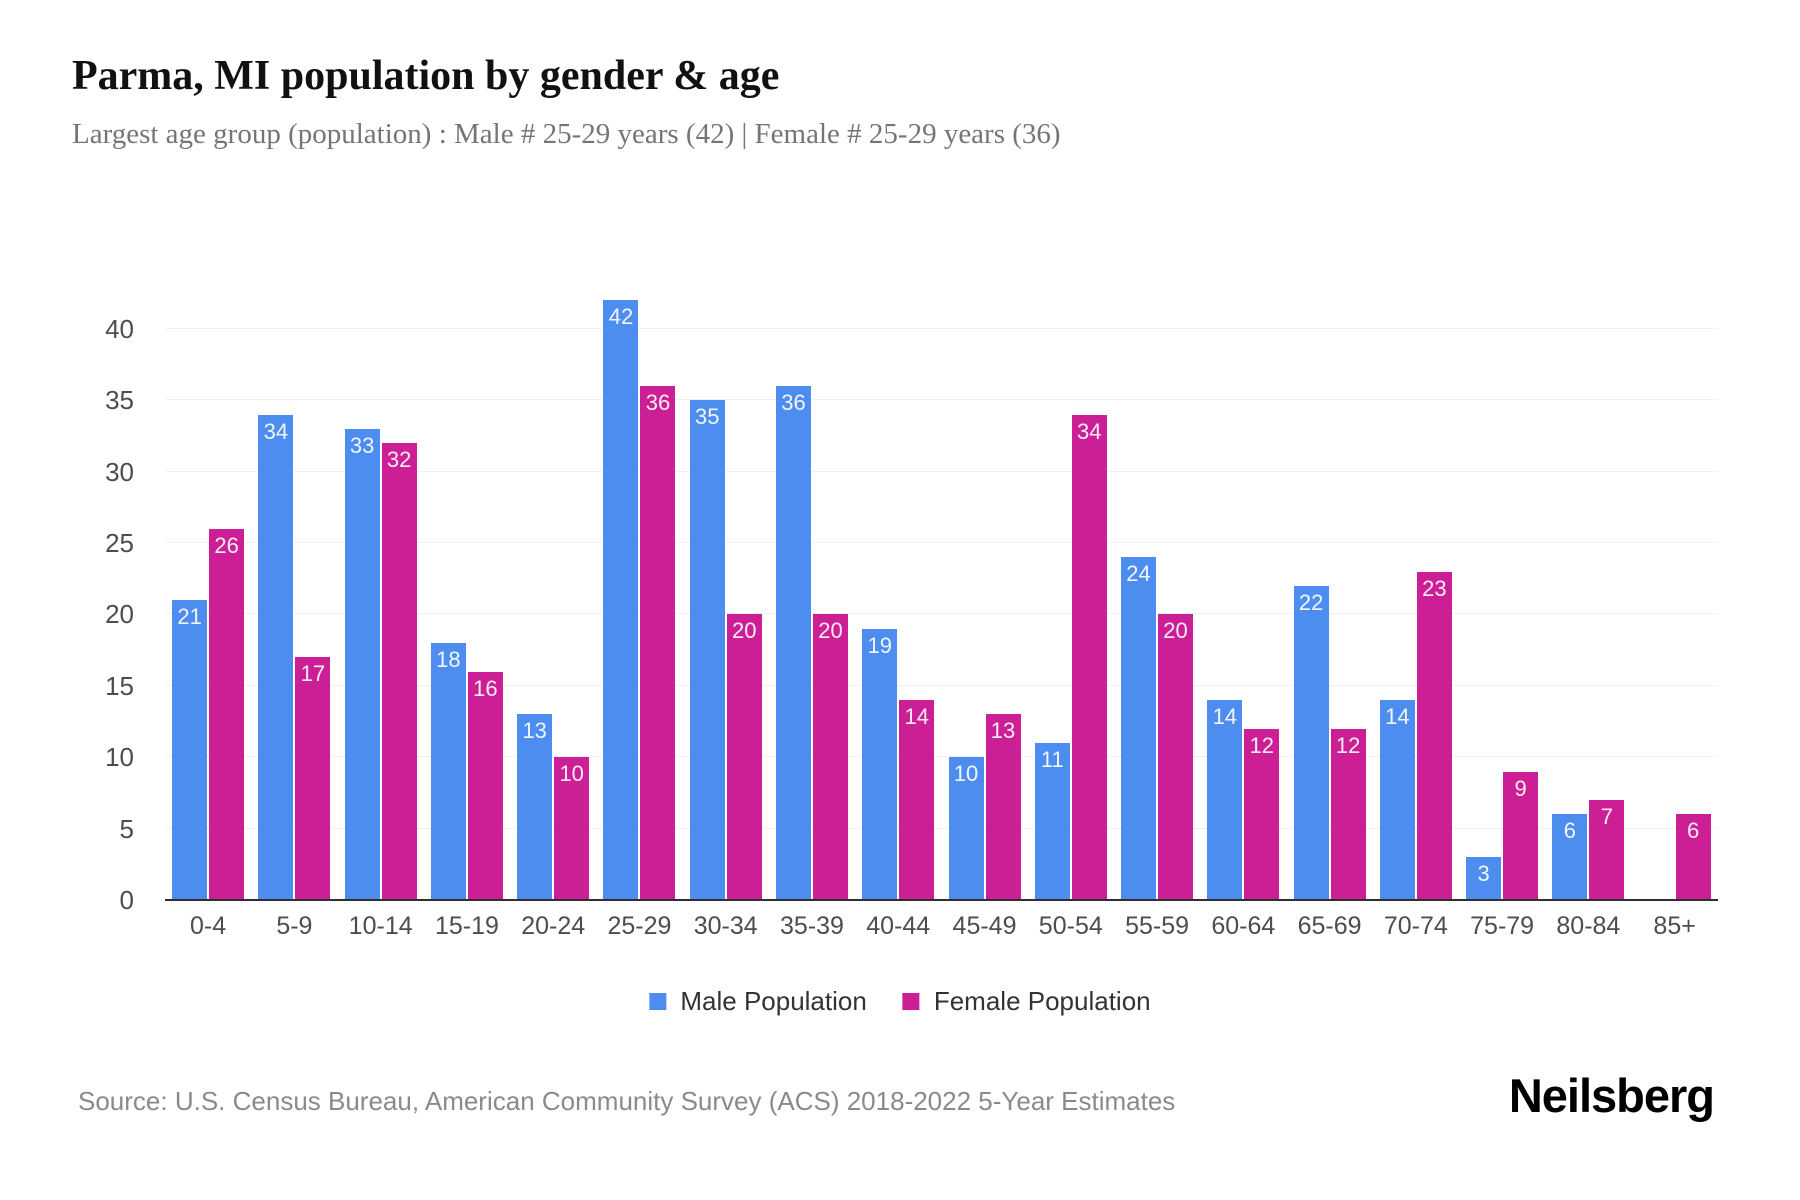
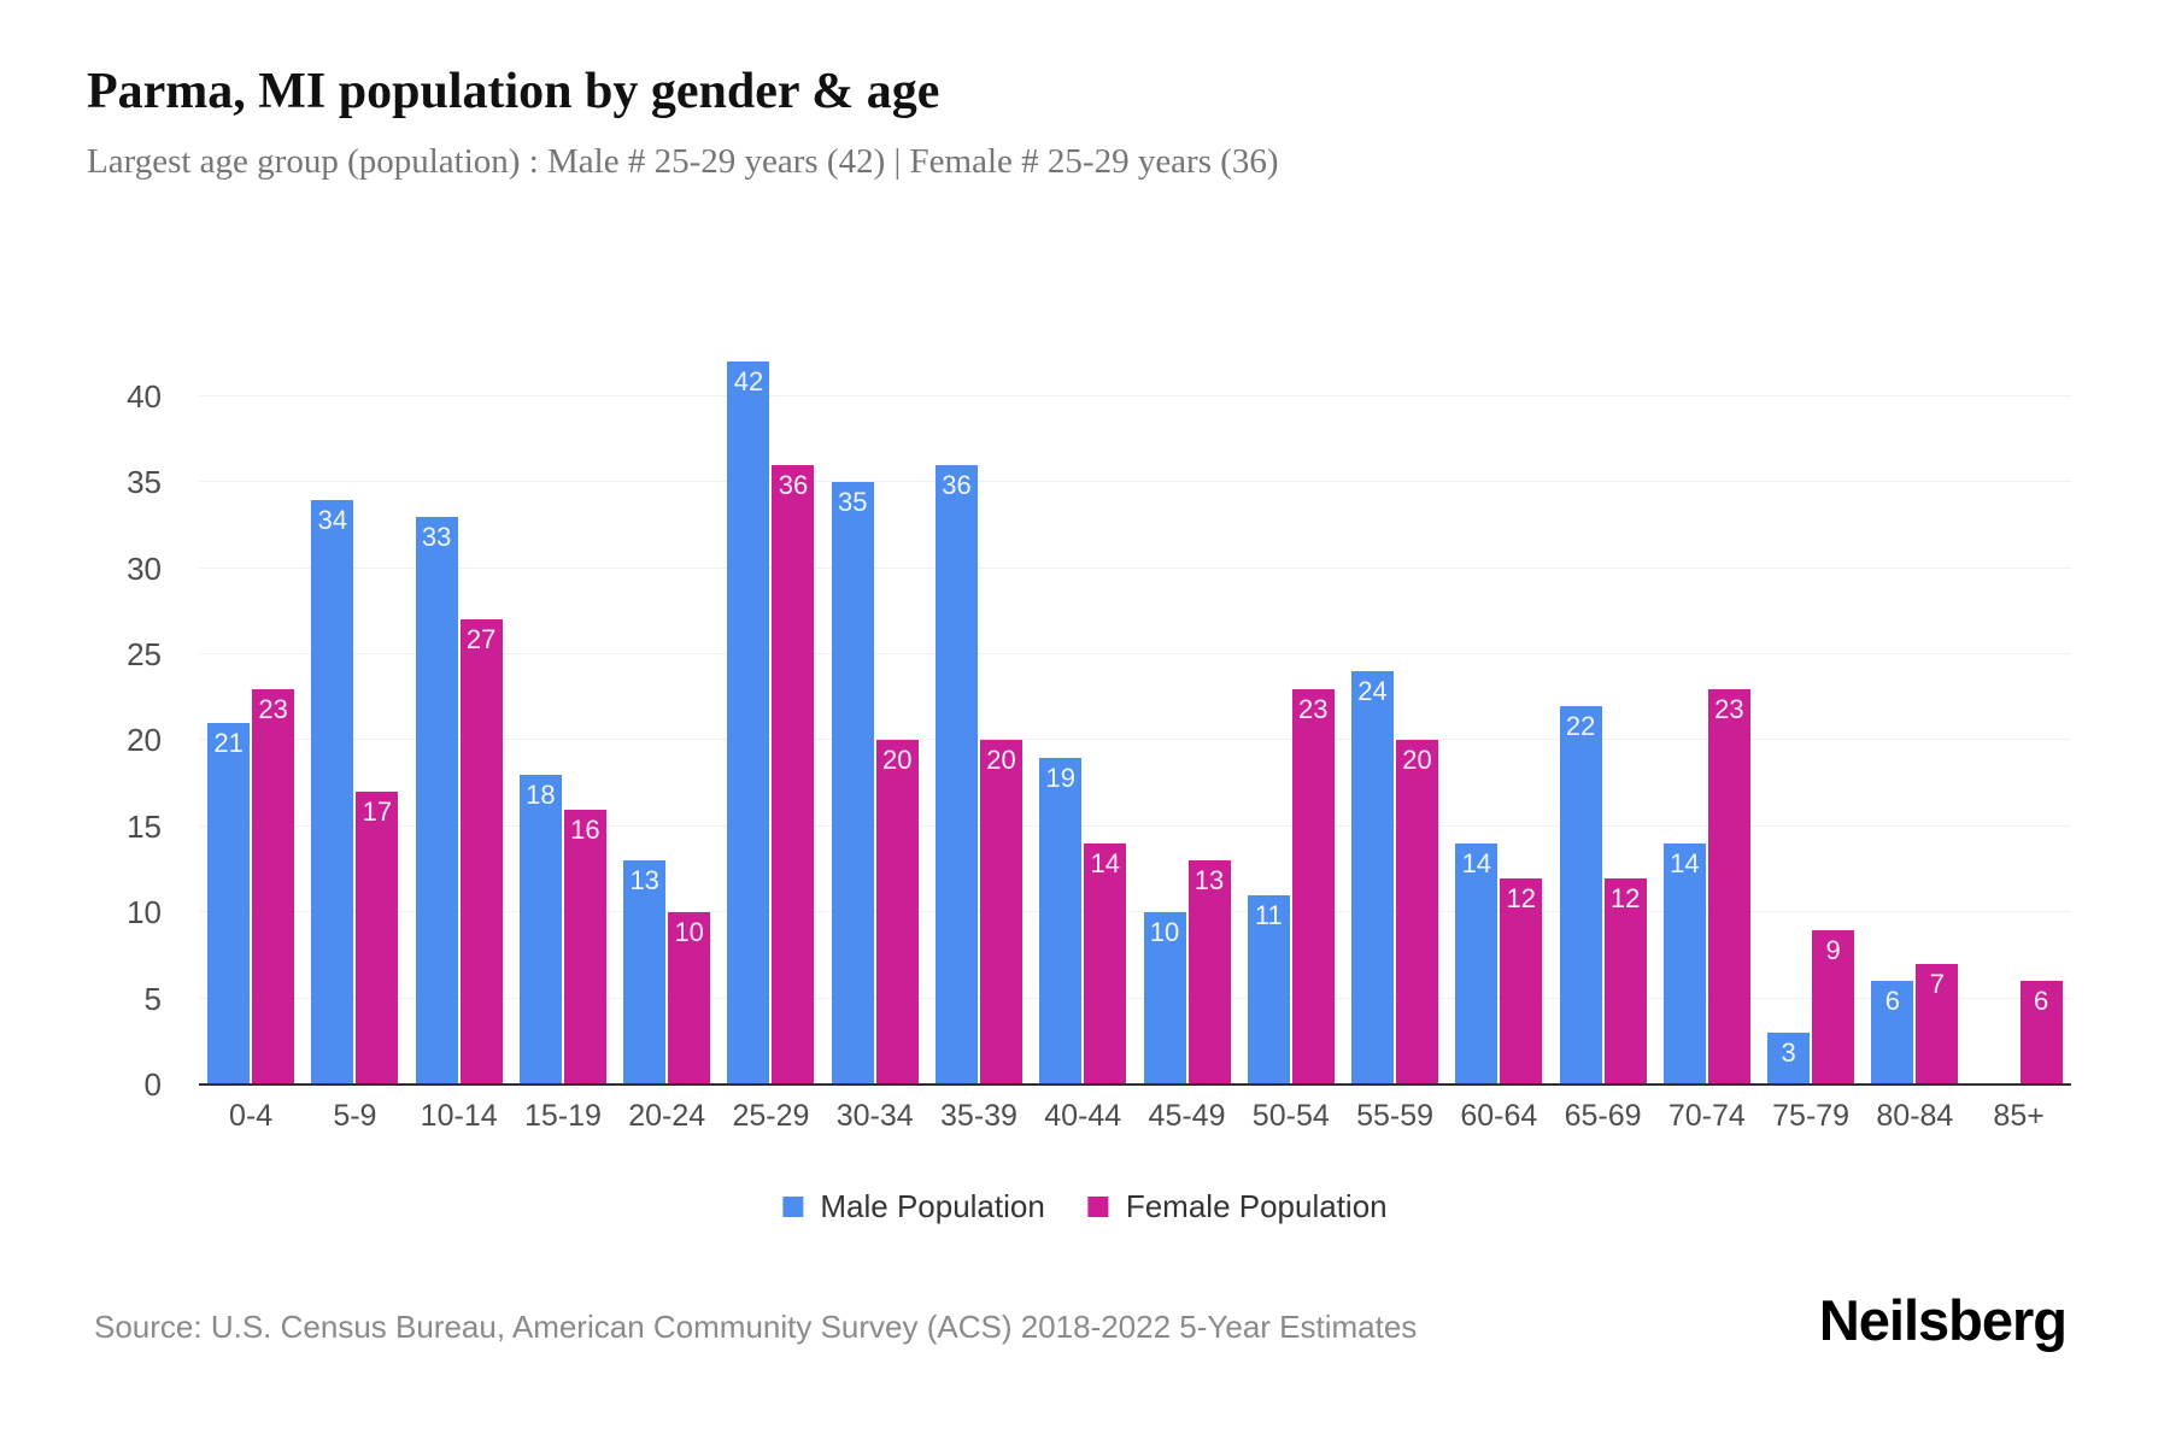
Female Population/0-4: 26 -> 23
Female Population/10-14: 32 -> 27
Female Population/50-54: 34 -> 23
